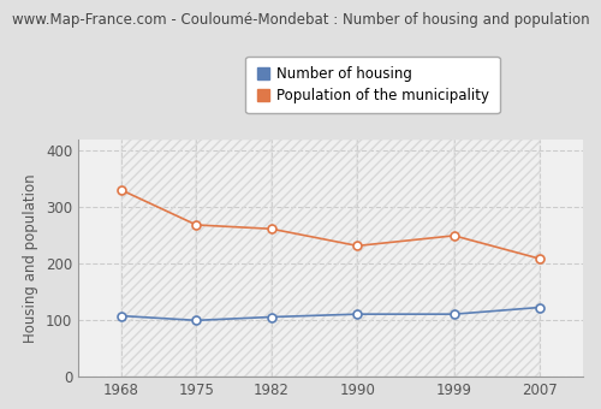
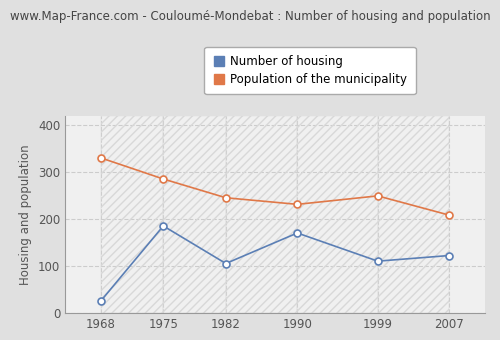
Number of housing/1968: 107 -> 25
Number of housing/1975: 99 -> 185
Population of the municipality/1975: 268 -> 285
Population of the municipality/1982: 261 -> 245
Number of housing/1990: 110 -> 170
